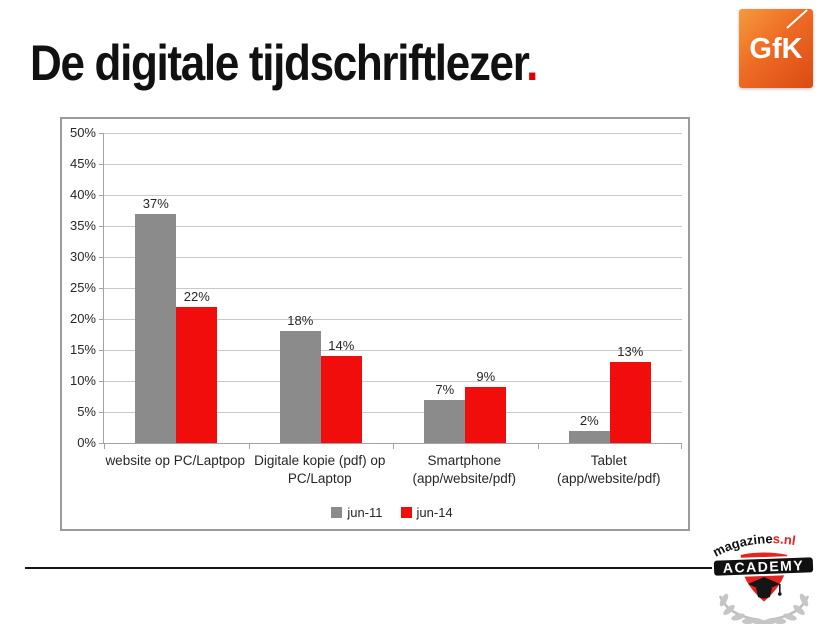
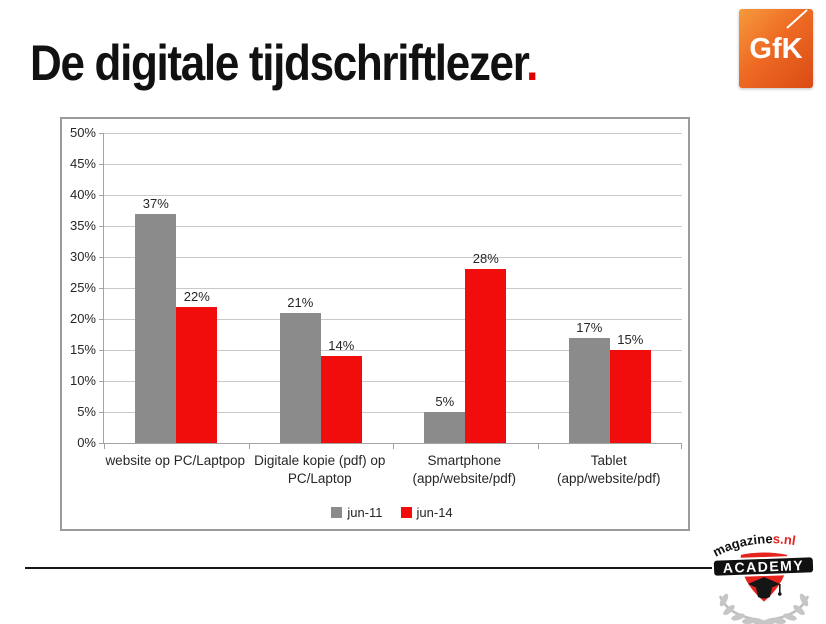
jun-11/Digitale kopie (pdf) op PC/Laptop: 18% -> 21%
jun-11/Smartphone (app/website/pdf): 7% -> 5%
jun-14/Smartphone (app/website/pdf): 9% -> 28%
jun-11/Tablet (app/website/pdf): 2% -> 17%
jun-14/Tablet (app/website/pdf): 13% -> 15%
